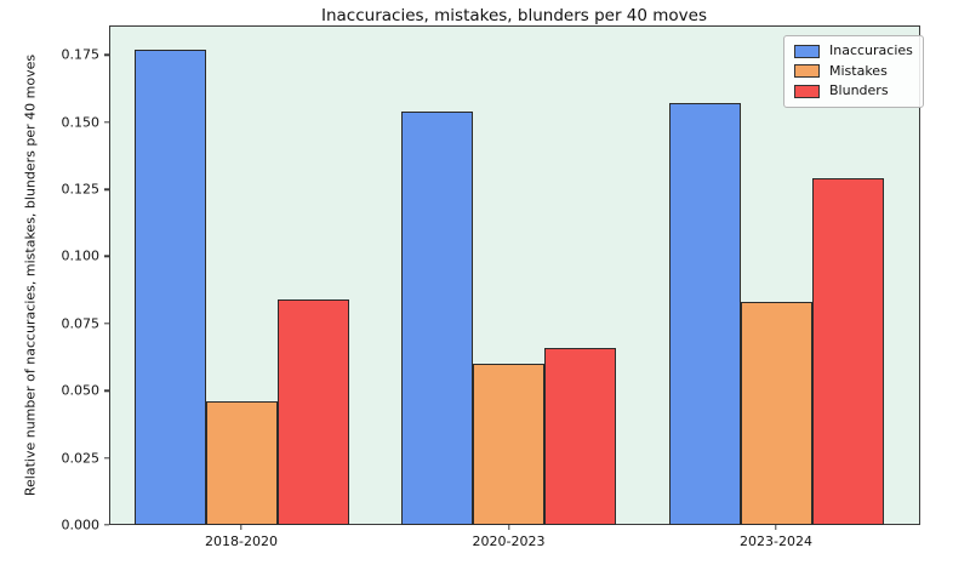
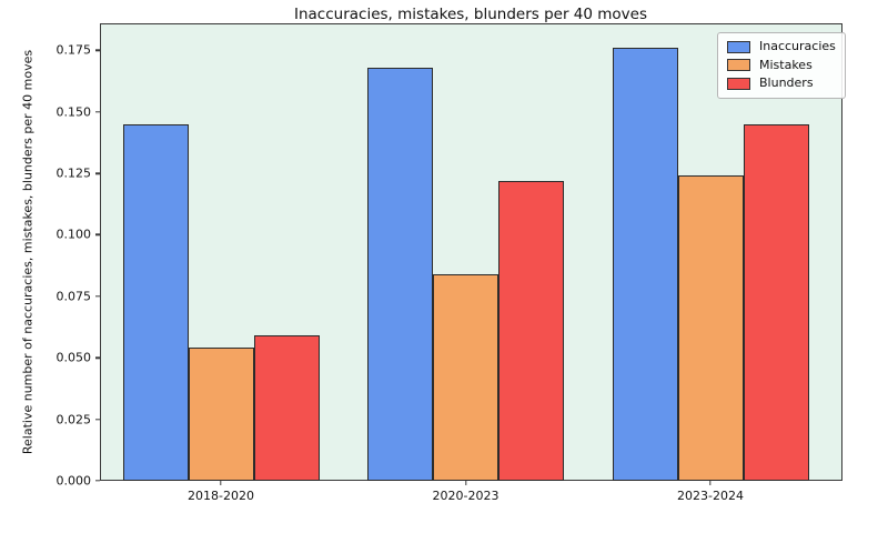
Inaccuracies/2018-2020: 0.177 -> 0.145
Mistakes/2018-2020: 0.046 -> 0.054
Blunders/2018-2020: 0.084 -> 0.059
Inaccuracies/2020-2023: 0.154 -> 0.168
Mistakes/2020-2023: 0.060 -> 0.084
Blunders/2020-2023: 0.066 -> 0.122
Inaccuracies/2023-2024: 0.157 -> 0.176
Mistakes/2023-2024: 0.083 -> 0.124
Blunders/2023-2024: 0.129 -> 0.145
